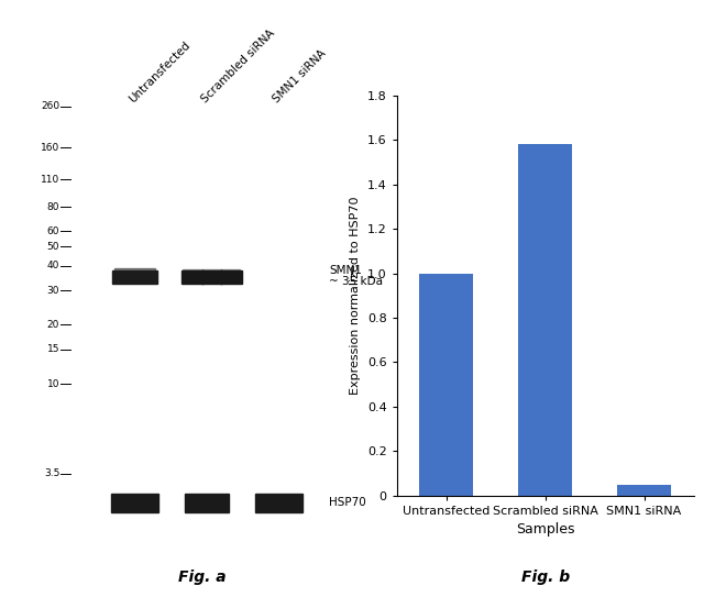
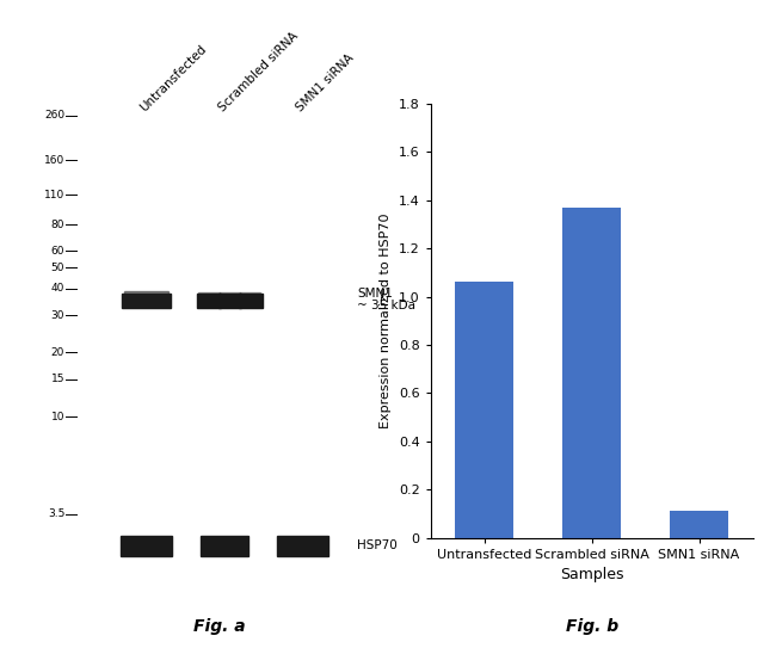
Untransfected: 1.00 -> 1.06
Scrambled siRNA: 1.58 -> 1.37
SMN1 siRNA: 0.05 -> 0.11
